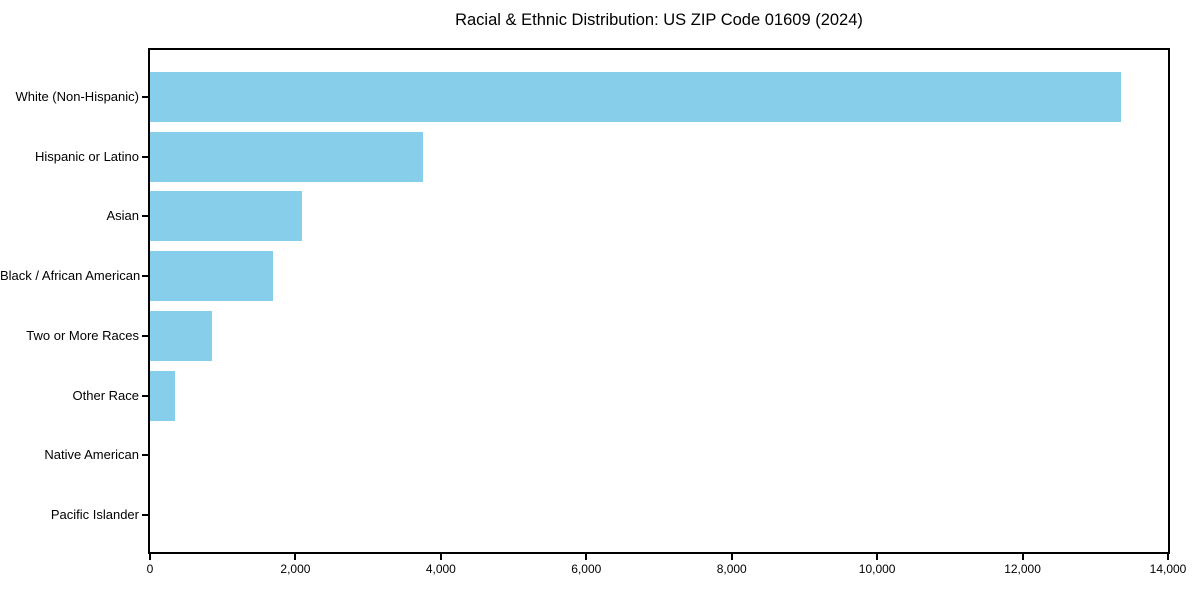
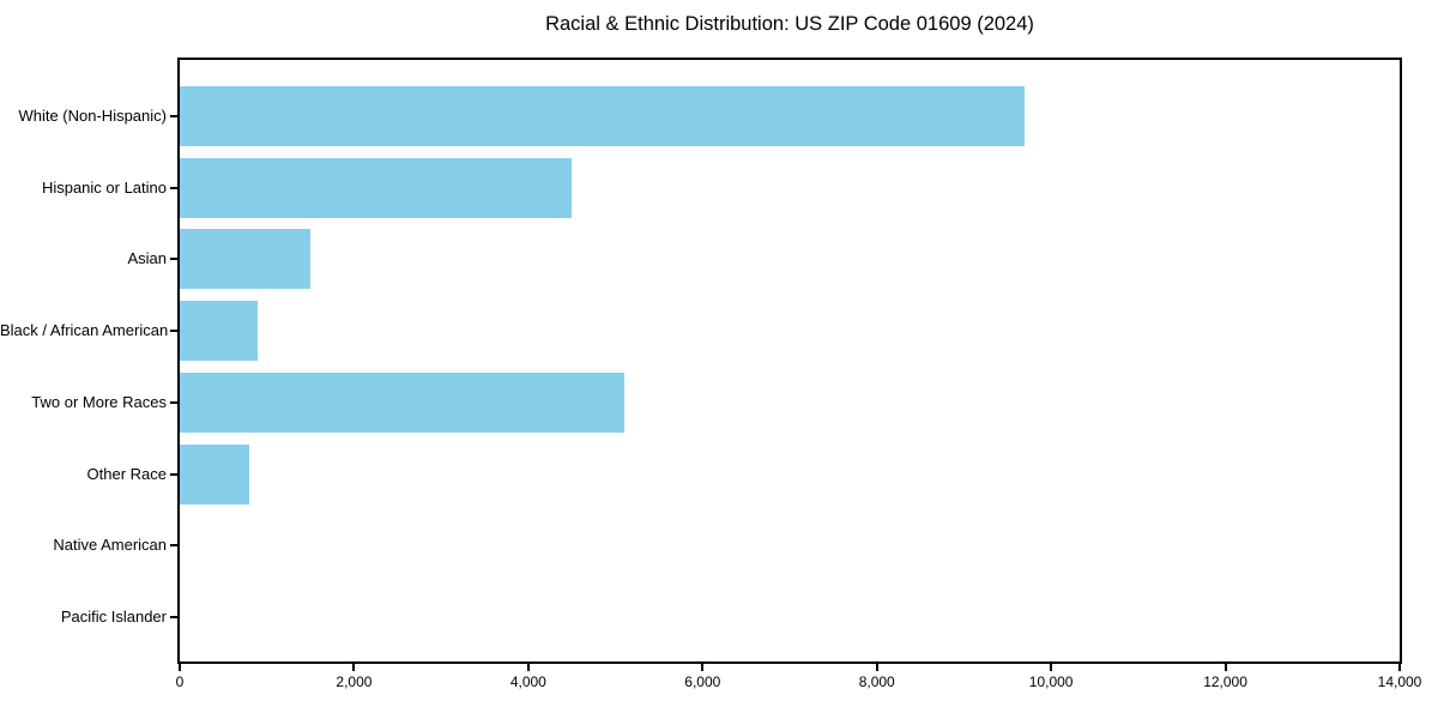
White (Non-Hispanic): 13400 -> 9700
Hispanic or Latino: 3800 -> 4500
Asian: 2100 -> 1500
Black / African American: 1700 -> 900
Two or More Races: 800 -> 5100
Other Race: 300 -> 800
